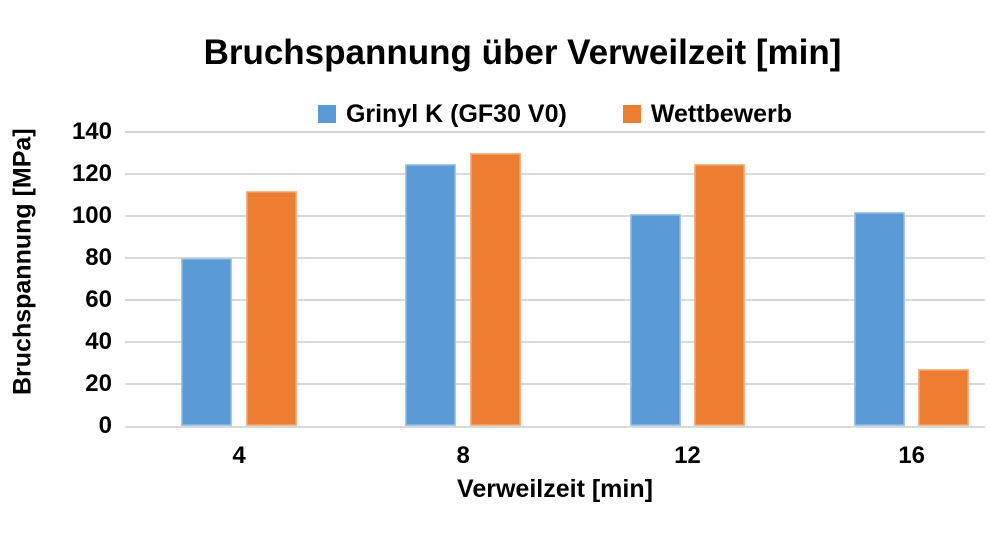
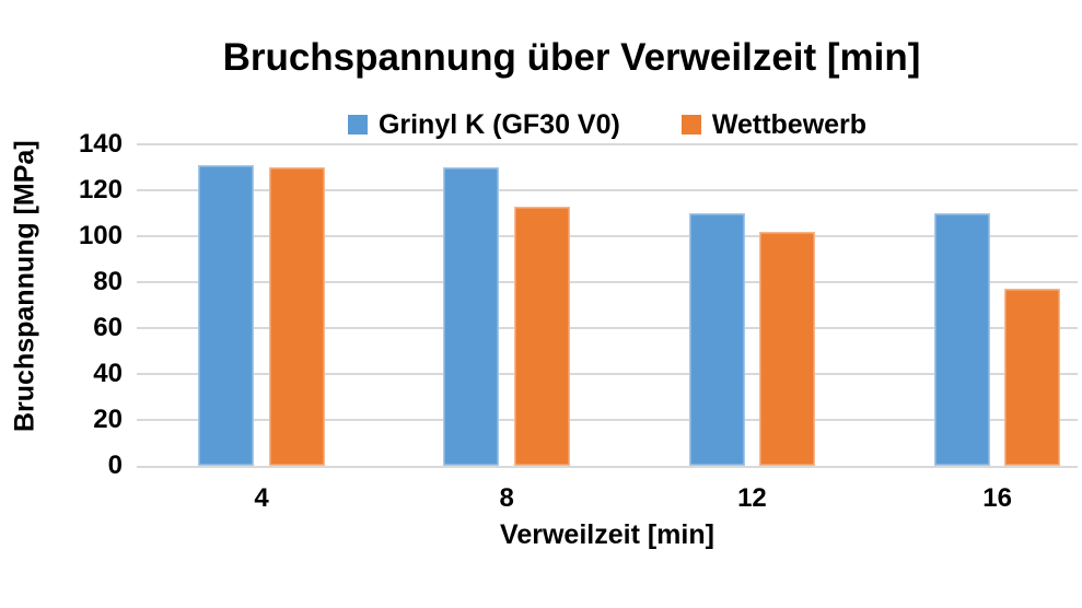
Grinyl K (GF30 V0)/4: 80 -> 131
Wettbewerb/4: 112 -> 130
Grinyl K (GF30 V0)/8: 125 -> 130
Wettbewerb/8: 130 -> 113
Grinyl K (GF30 V0)/12: 101 -> 110
Wettbewerb/12: 125 -> 102
Grinyl K (GF30 V0)/16: 102 -> 110
Wettbewerb/16: 27 -> 77
